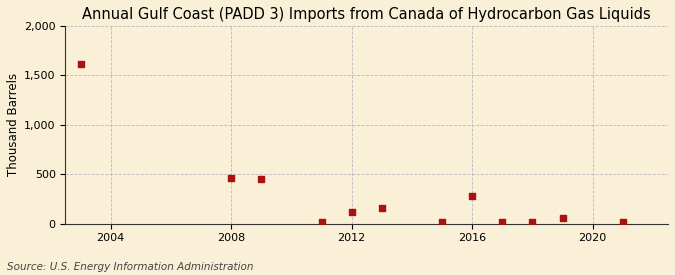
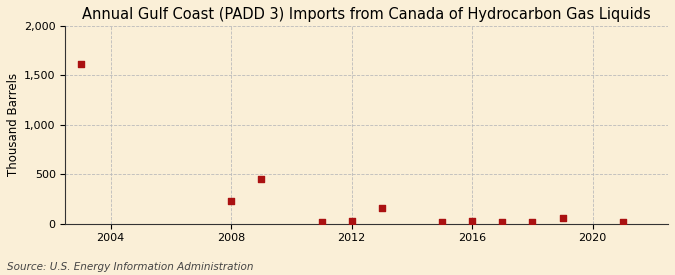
2008: 460 -> 230
2012: 120 -> 30
2016: 280 -> 30
